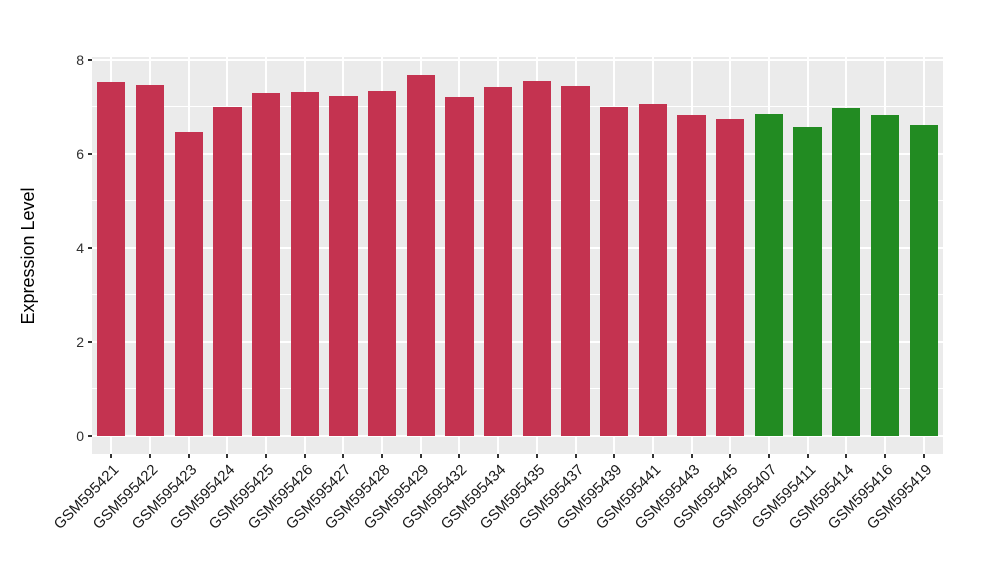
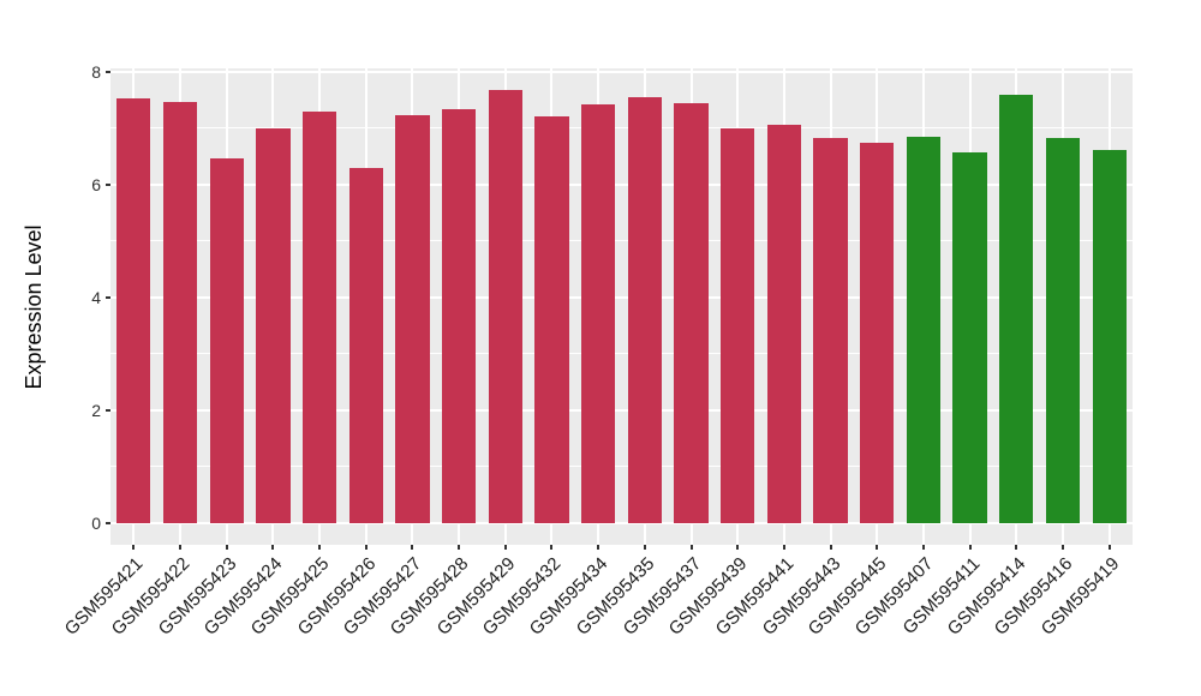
GSM595426: 7.3 -> 6.3
GSM595414: 7.0 -> 7.6
